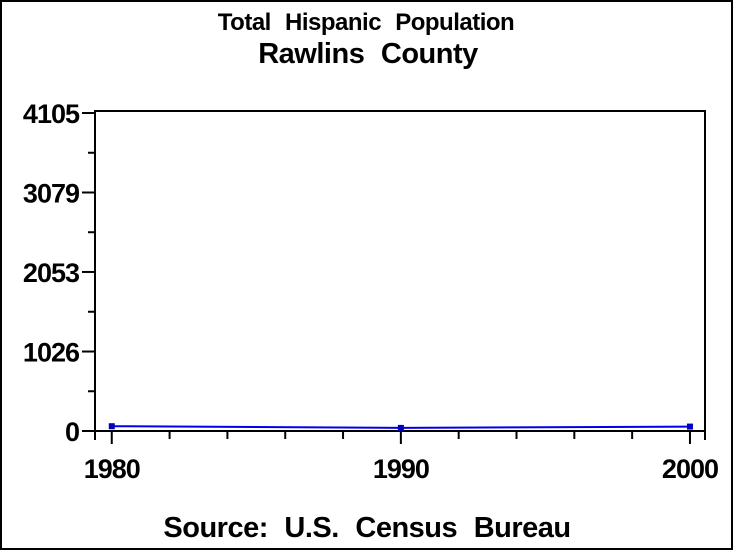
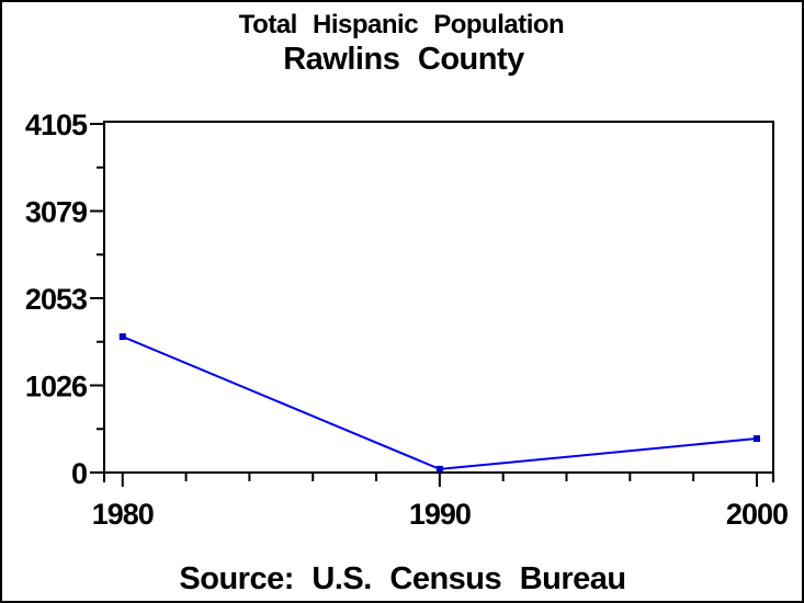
1980: 100 -> 1600
2000: 100 -> 400
